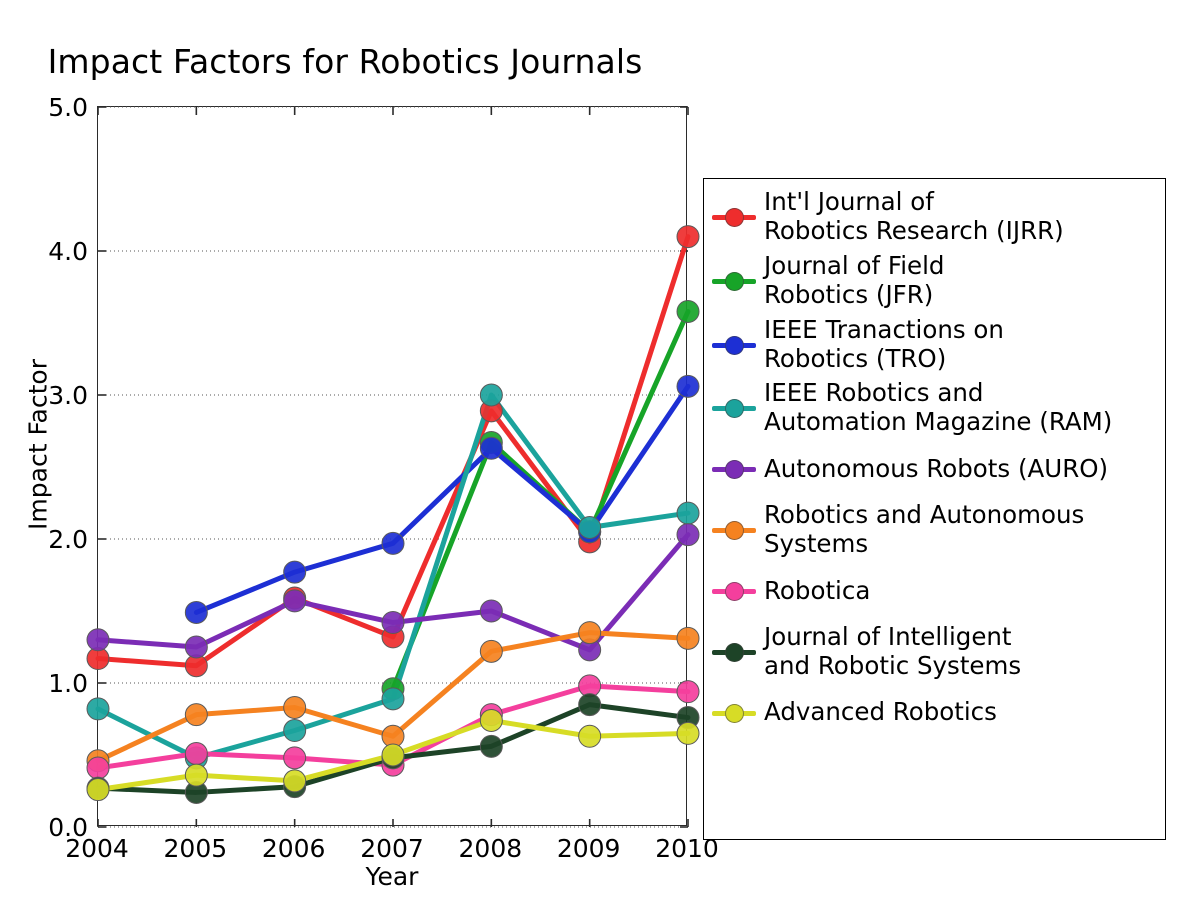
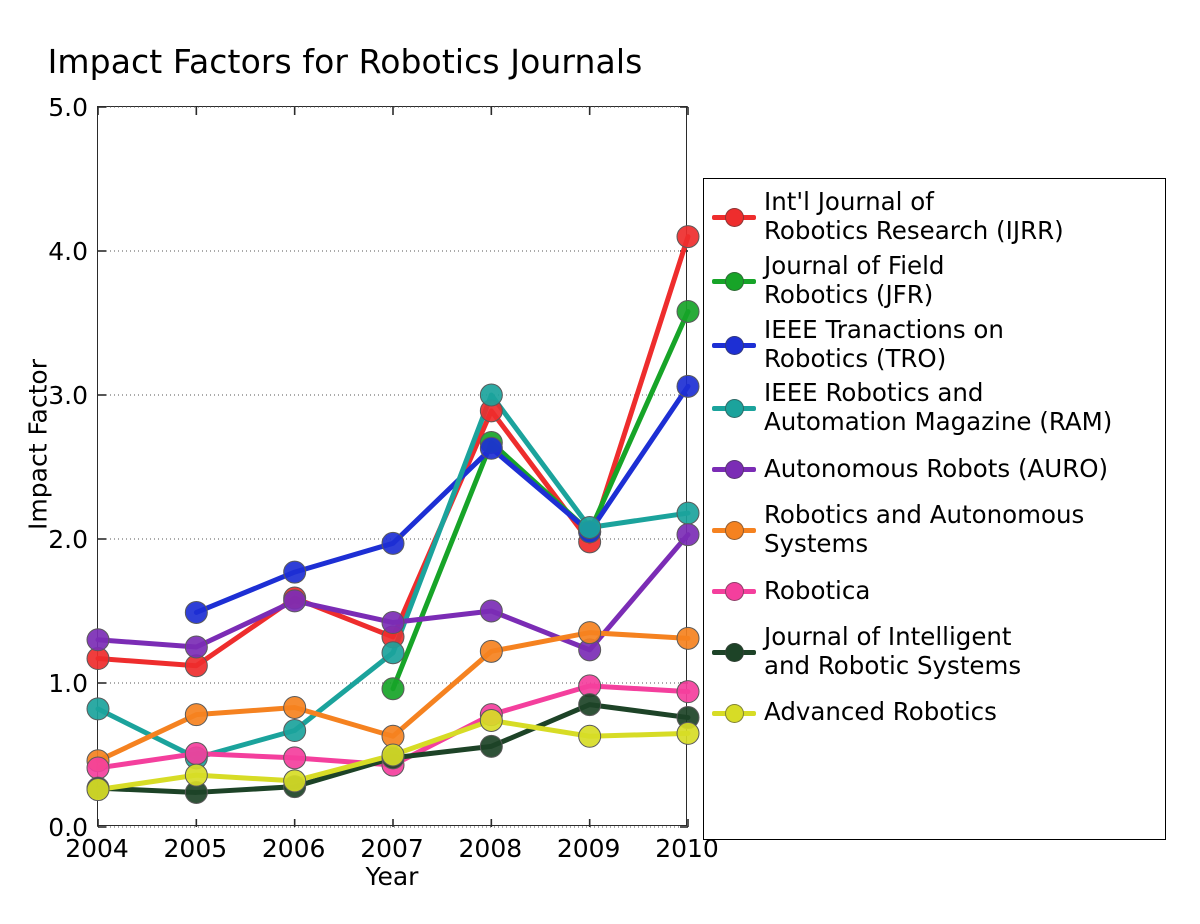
IEEE Robotics and Automation Magazine (RAM)/2007: 0.89 -> 1.21
